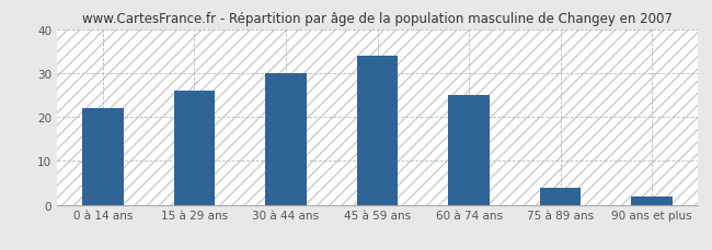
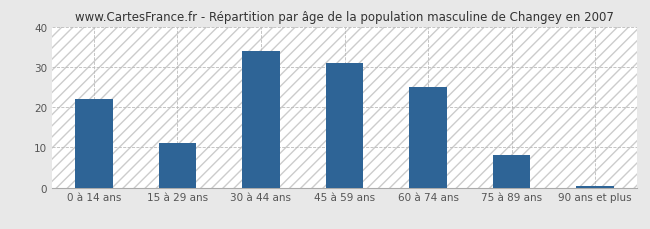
15 à 29 ans: 26.0 -> 11.0
30 à 44 ans: 30.0 -> 34.0
45 à 59 ans: 34.0 -> 31.0
75 à 89 ans: 4.0 -> 8.0
90 ans et plus: 2.0 -> 0.4
